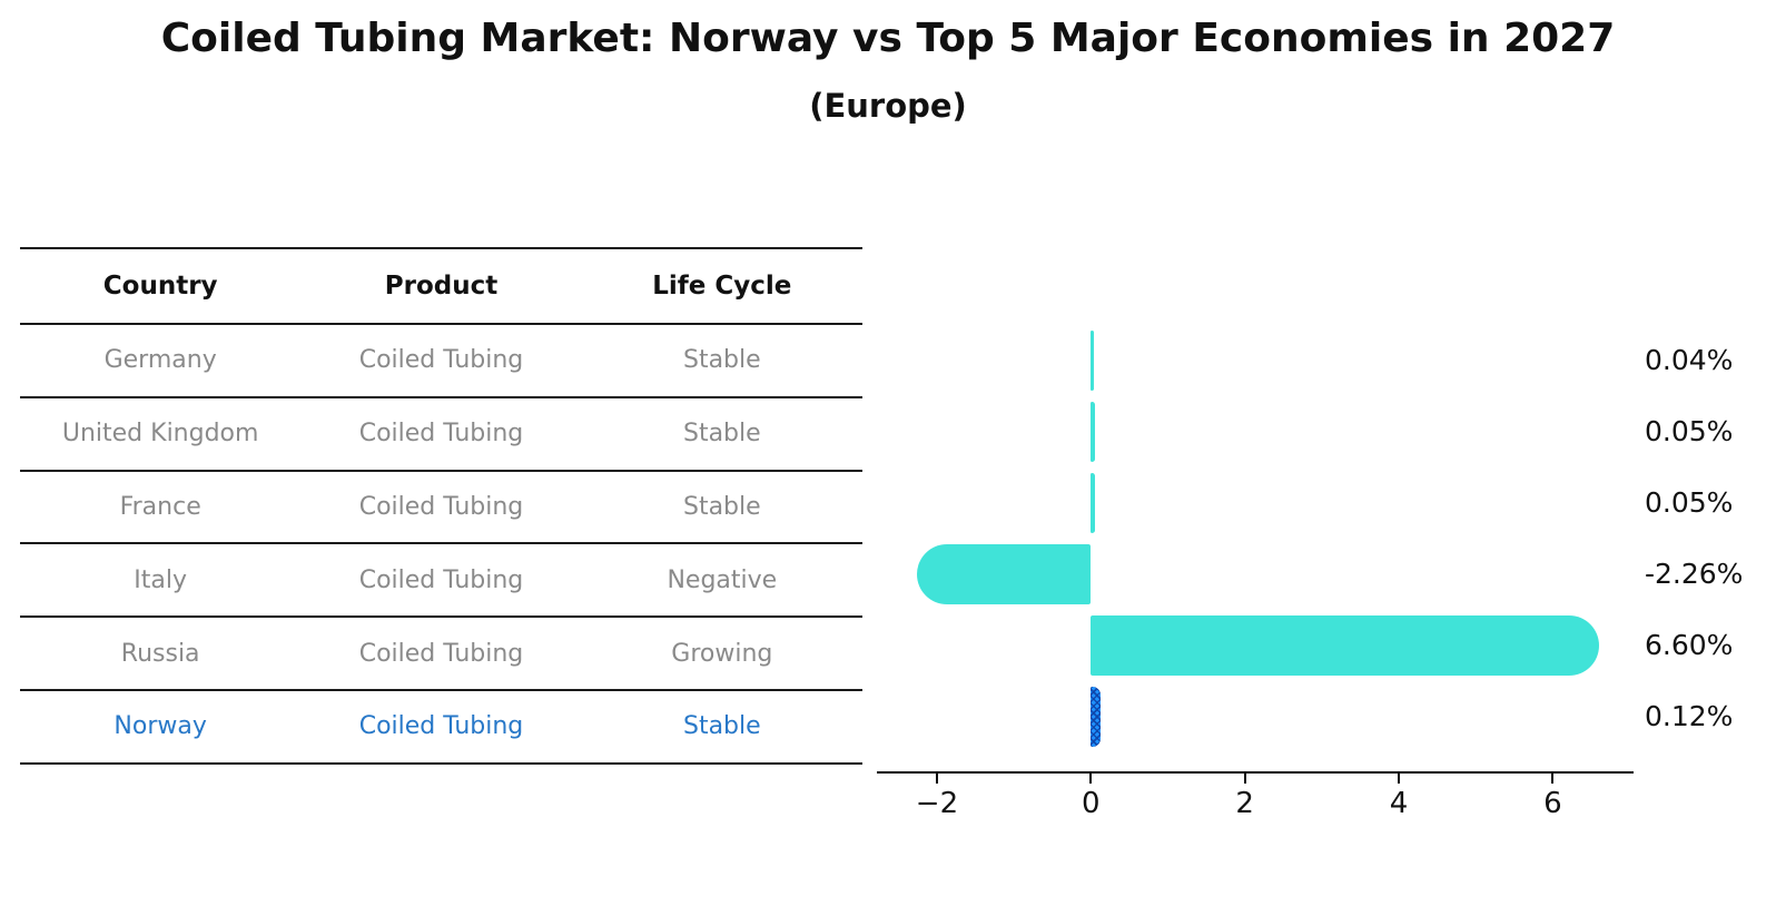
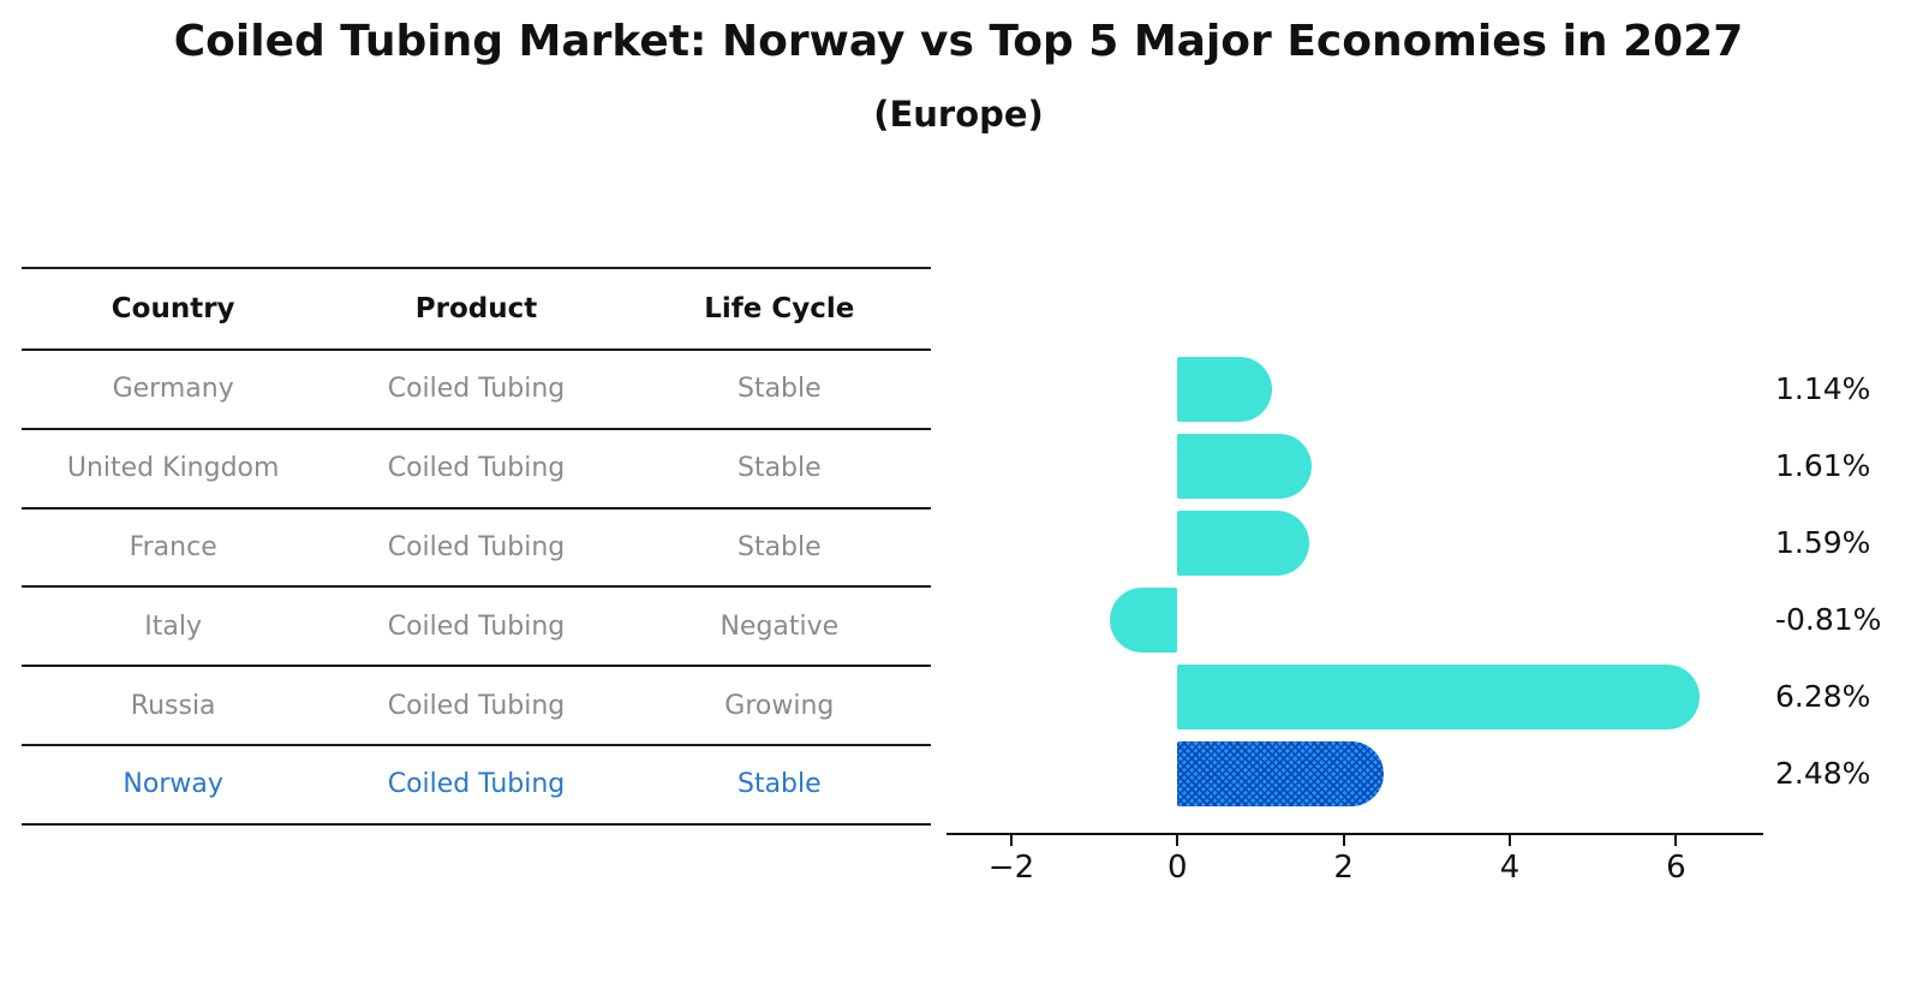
Germany: 0.04% -> 1.14%
United Kingdom: 0.05% -> 1.61%
France: 0.05% -> 1.59%
Italy: -2.26% -> -0.81%
Russia: 6.60% -> 6.28%
Norway: 0.12% -> 2.48%
